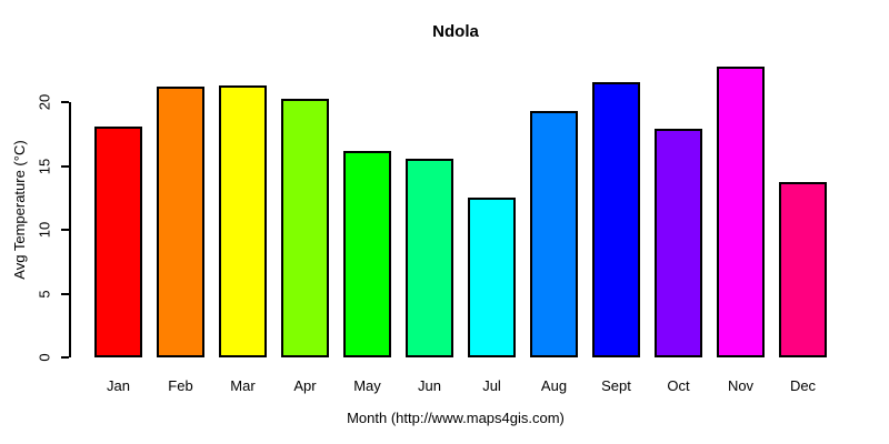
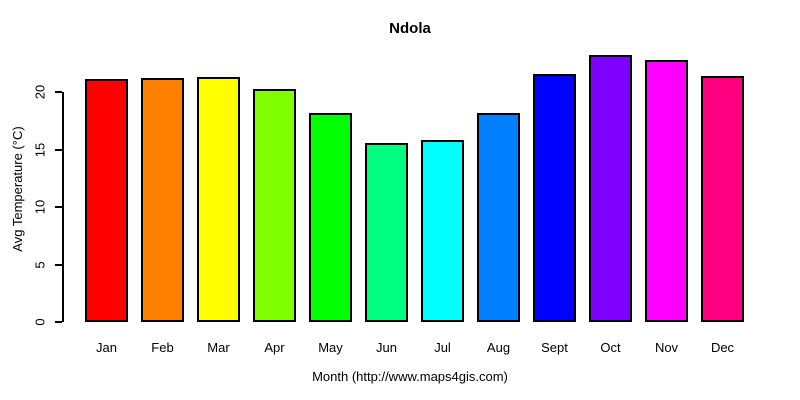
Jan: 18.1 -> 21.1
May: 16.2 -> 18.2
Jul: 12.5 -> 15.8
Aug: 19.3 -> 18.2
Oct: 17.9 -> 23.2
Dec: 13.7 -> 21.4
